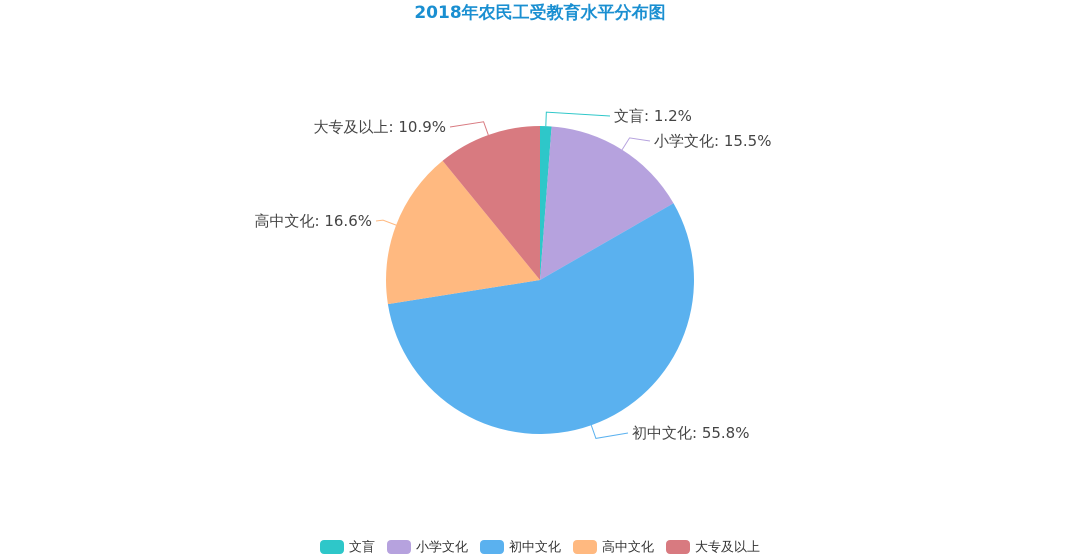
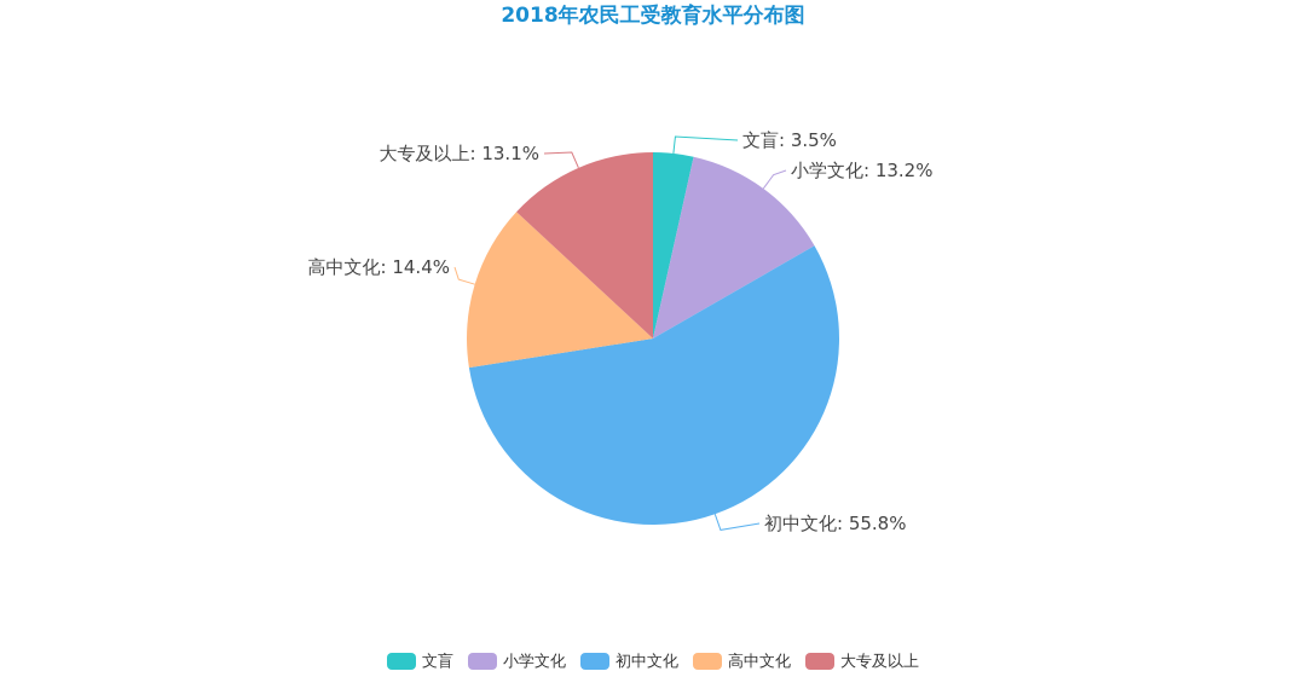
文盲: 1.2% -> 3.5%
小学文化: 15.5% -> 13.2%
高中文化: 16.6% -> 14.4%
大专及以上: 10.9% -> 13.1%
